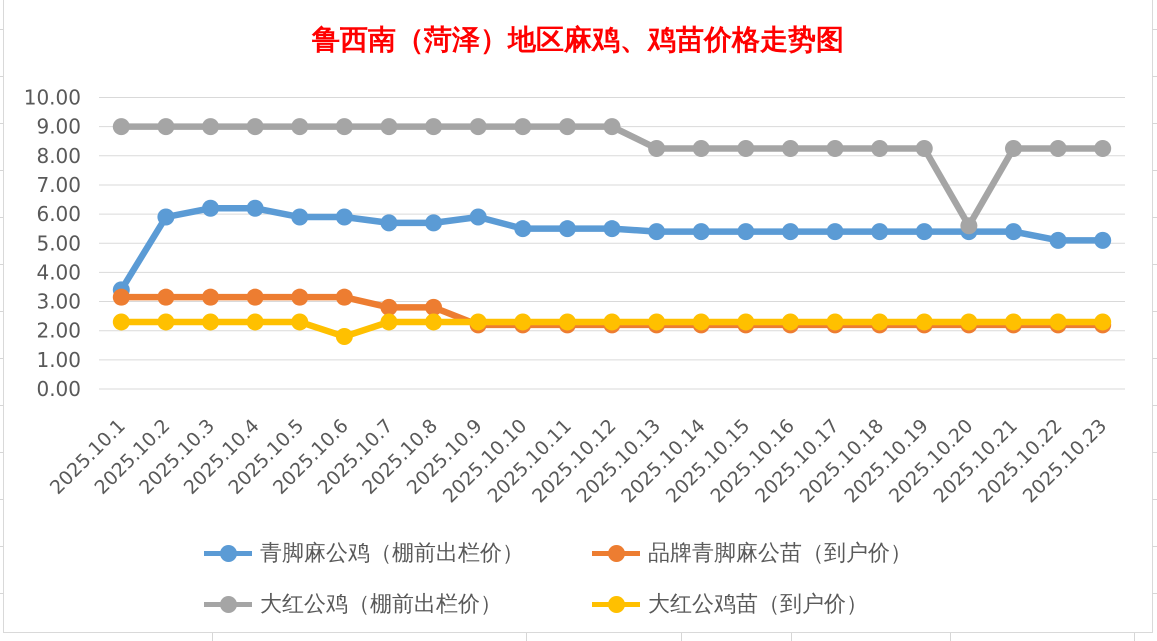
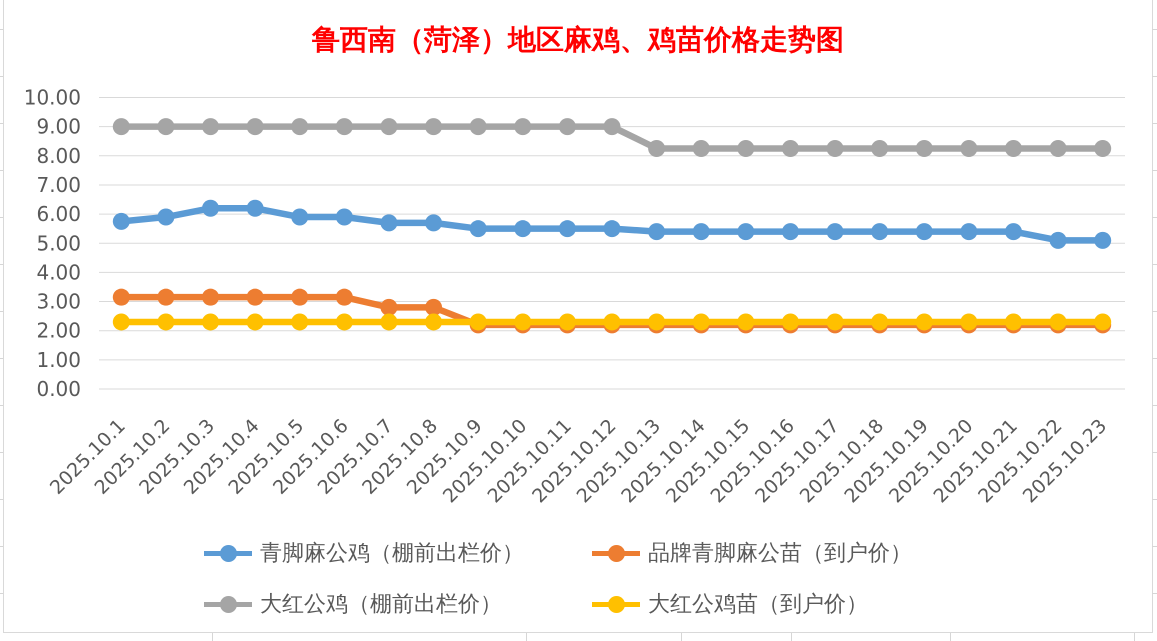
青脚麻公鸡（棚前出栏价）/2025.10.1: 3.4 -> 5.8
大红公鸡苗（到户价）/2025.10.6: 1.8 -> 2.3
青脚麻公鸡（棚前出栏价）/2025.10.9: 5.9 -> 5.5
大红公鸡（棚前出栏价）/2025.10.20: 5.6 -> 8.2
